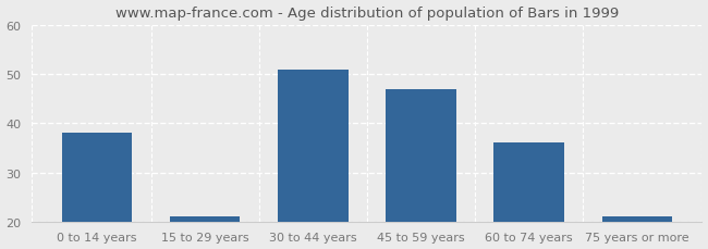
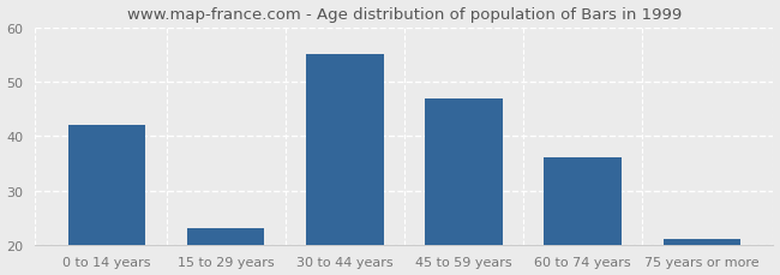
0 to 14 years: 38 -> 42
15 to 29 years: 21 -> 23
30 to 44 years: 51 -> 55
